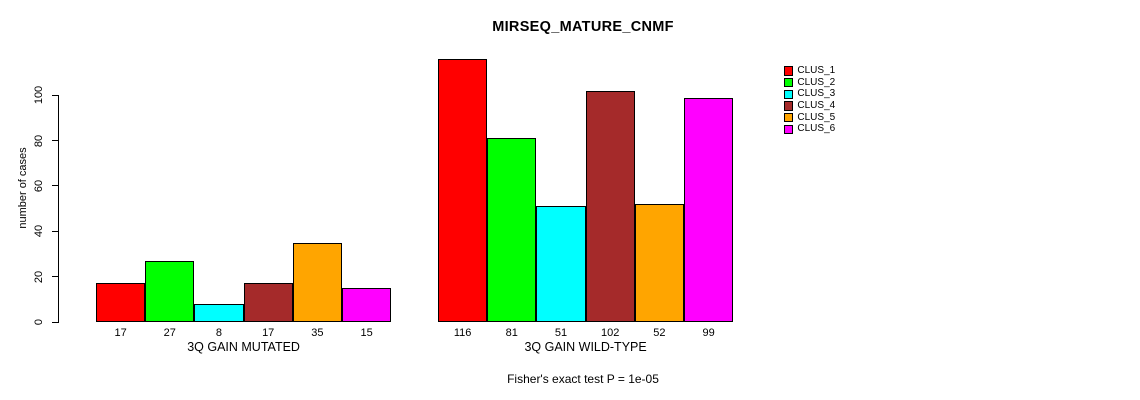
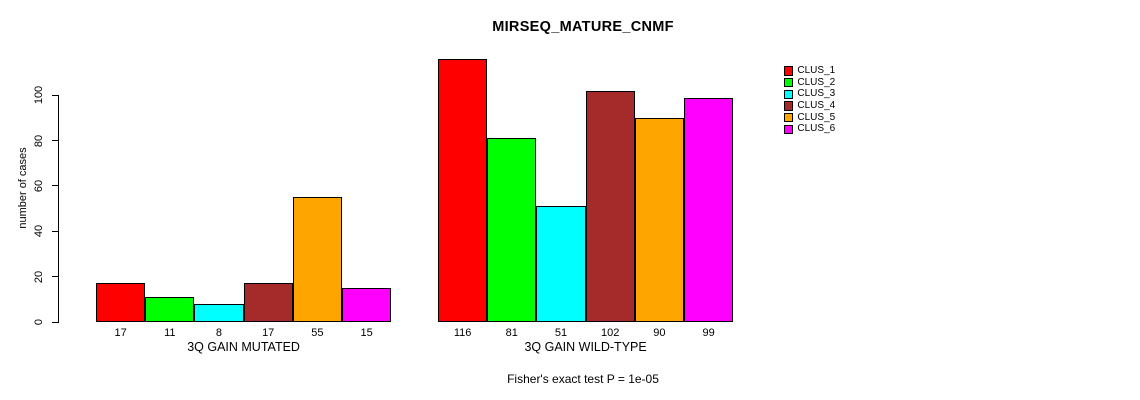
CLUS_2/3Q GAIN MUTATED: 27 -> 11
CLUS_5/3Q GAIN MUTATED: 35 -> 55
CLUS_5/3Q GAIN WILD-TYPE: 52 -> 90
